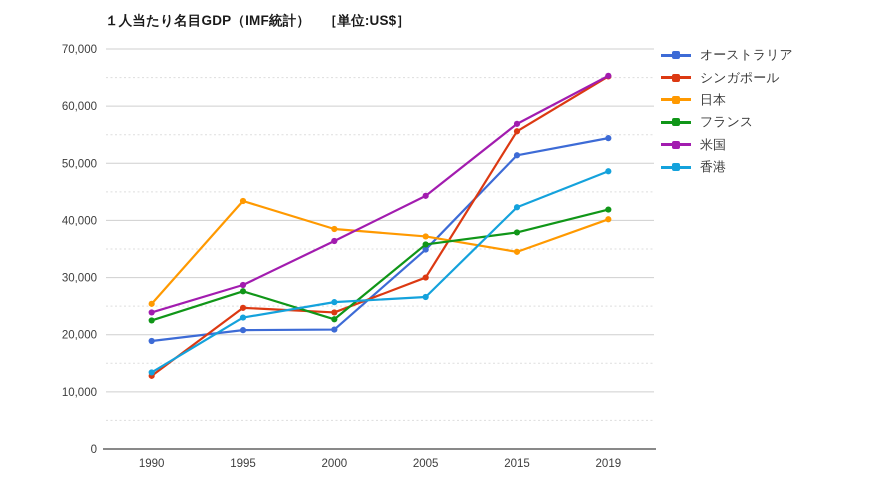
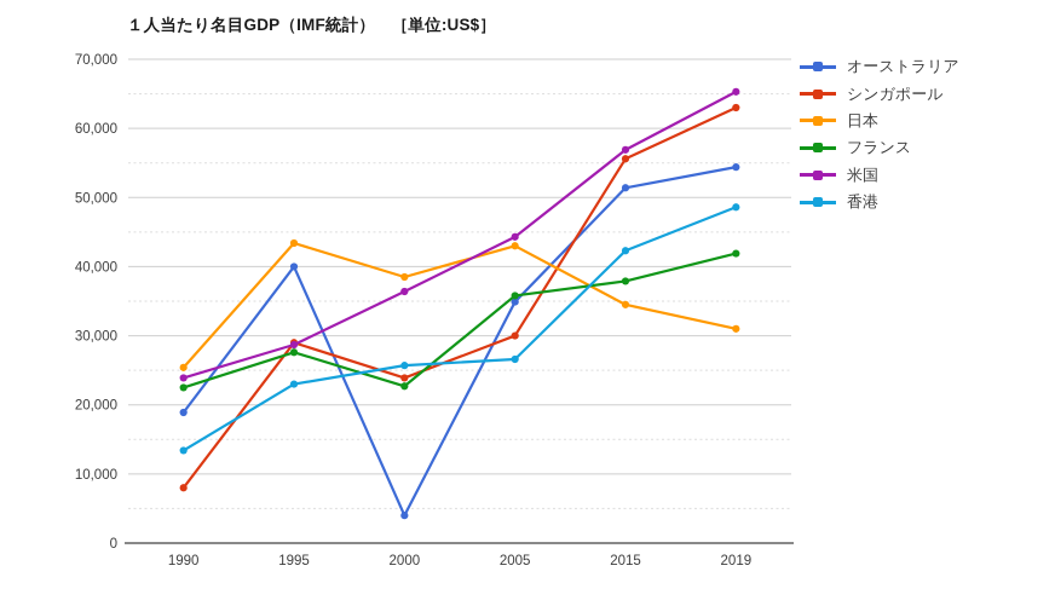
シンガポール/1990: 13000 -> 8000
オーストラリア/1995: 21000 -> 40000
シンガポール/1995: 25000 -> 29000
オーストラリア/2000: 21000 -> 4000
日本/2005: 37000 -> 43000
シンガポール/2019: 65000 -> 63000
日本/2019: 40000 -> 31000
